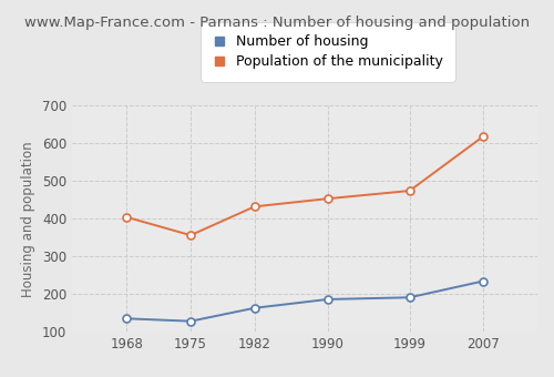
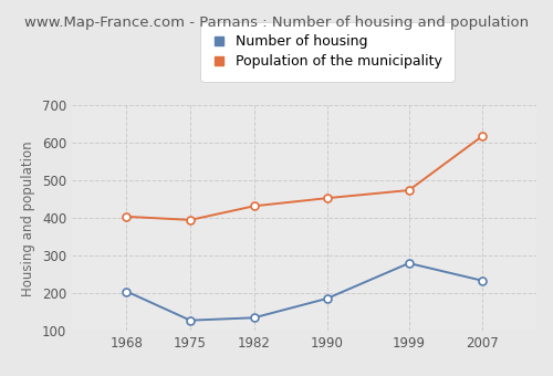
Number of housing/1968: 135 -> 205
Population of the municipality/1975: 356 -> 395
Number of housing/1982: 163 -> 135
Number of housing/1999: 191 -> 280
